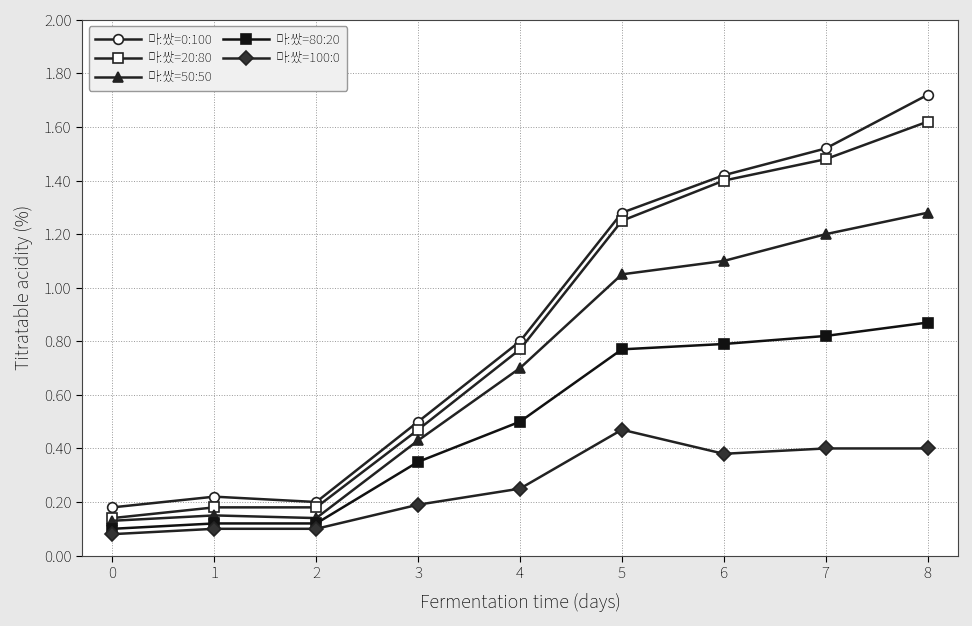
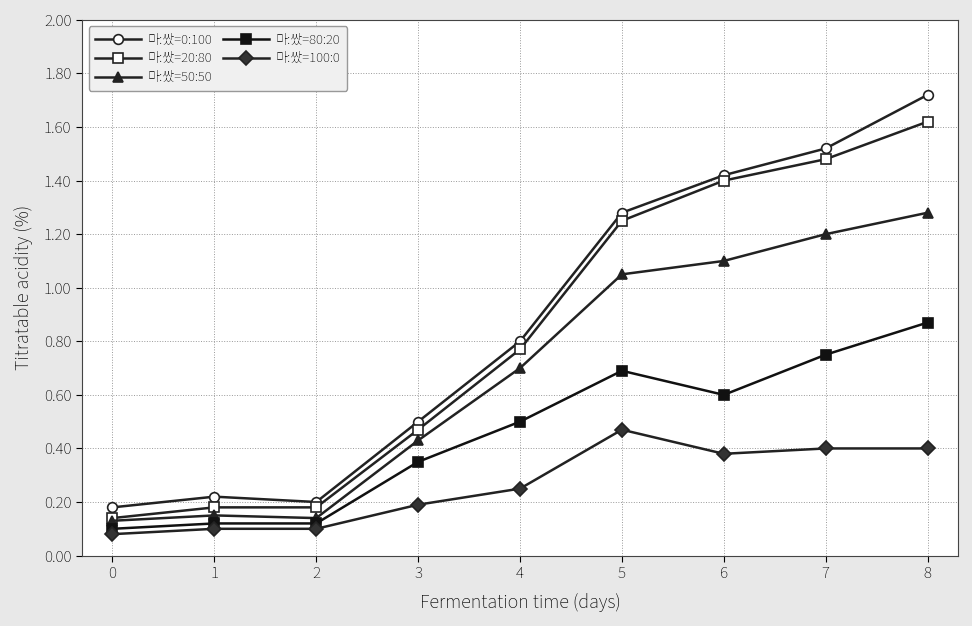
마:쌌=80:20/5: 0.77 -> 0.69
마:쌌=80:20/6: 0.79 -> 0.60
마:쌌=80:20/7: 0.82 -> 0.75
